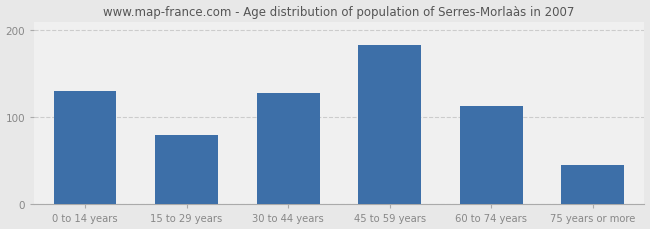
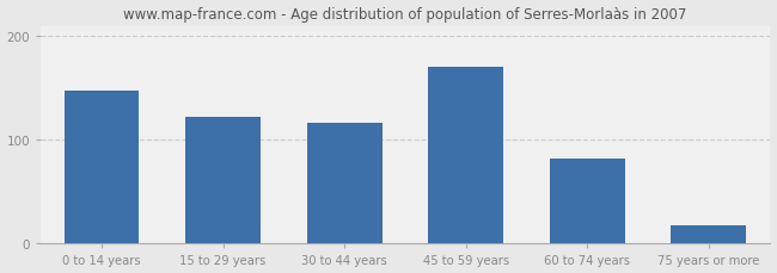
0 to 14 years: 130 -> 148
15 to 29 years: 80 -> 122
30 to 44 years: 128 -> 116
45 to 59 years: 183 -> 170
60 to 74 years: 113 -> 82
75 years or more: 45 -> 18
